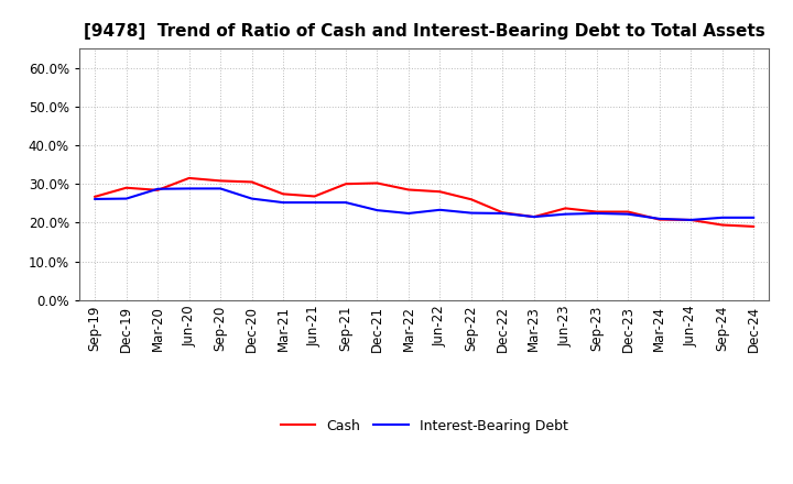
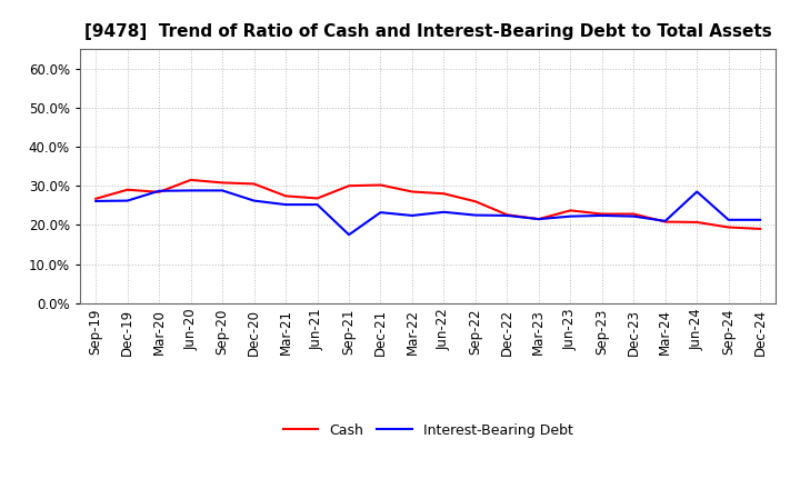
Interest-Bearing Debt/Sep-21: 25.2% -> 17.5%
Interest-Bearing Debt/Jun-24: 20.7% -> 28.5%
